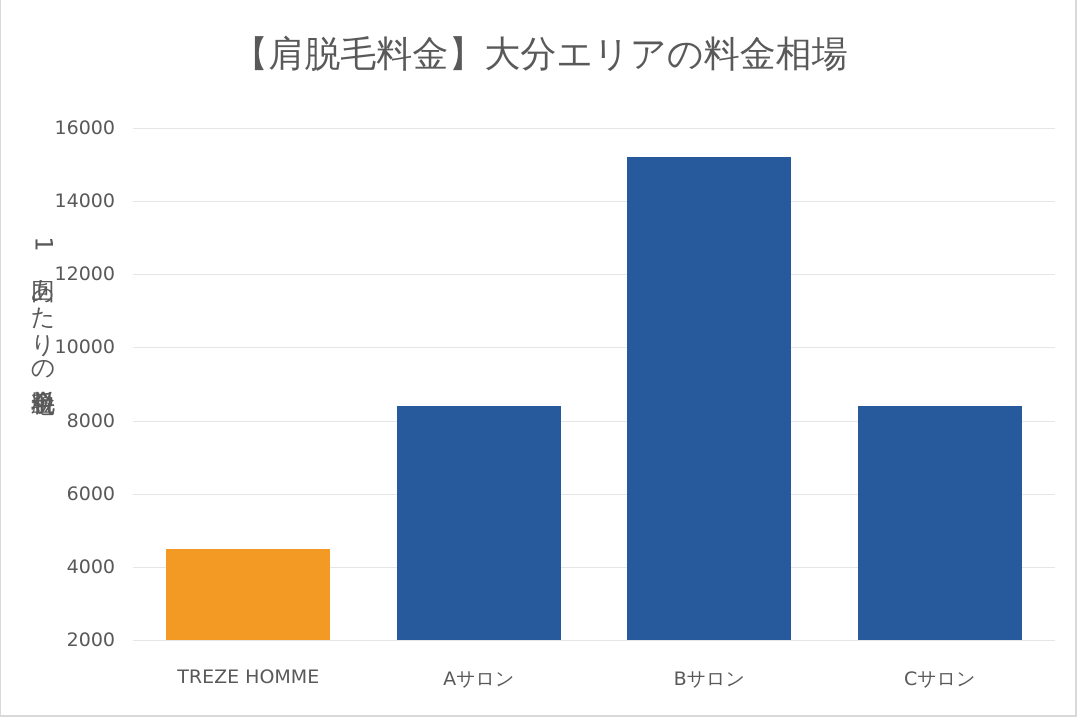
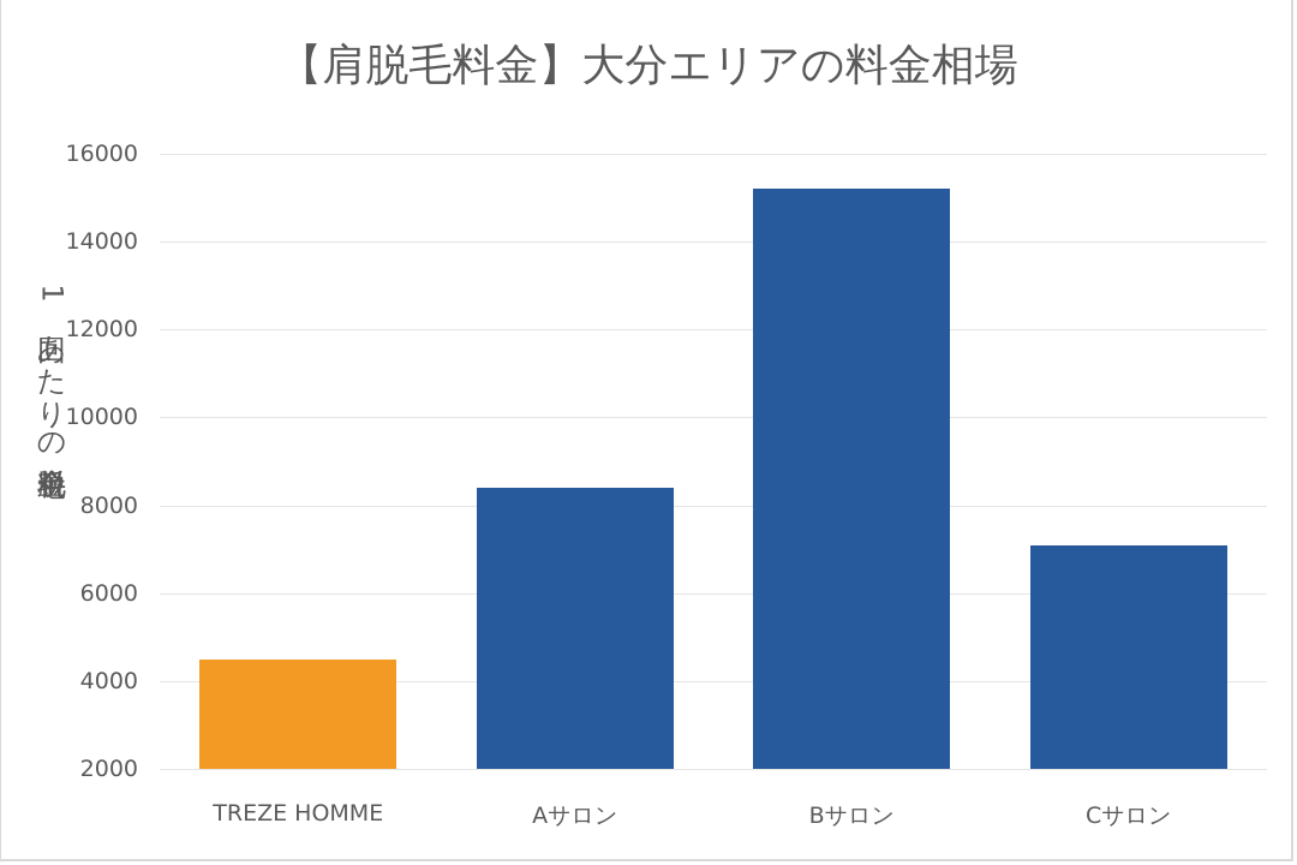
Cサロン: 8400 -> 7100
